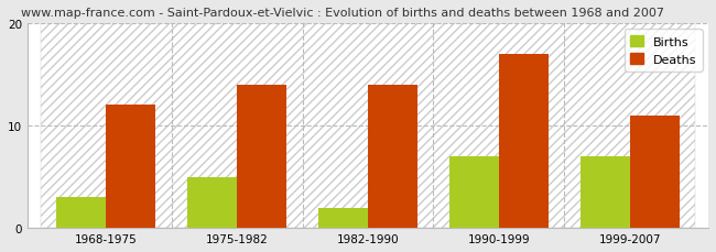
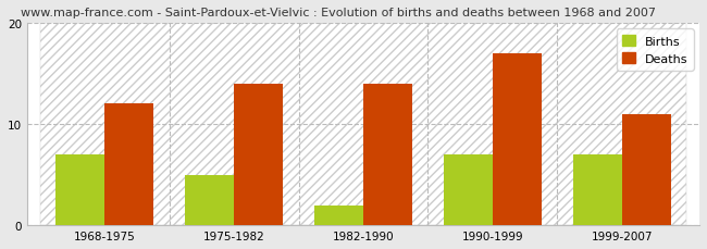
Births/1968-1975: 3 -> 7
